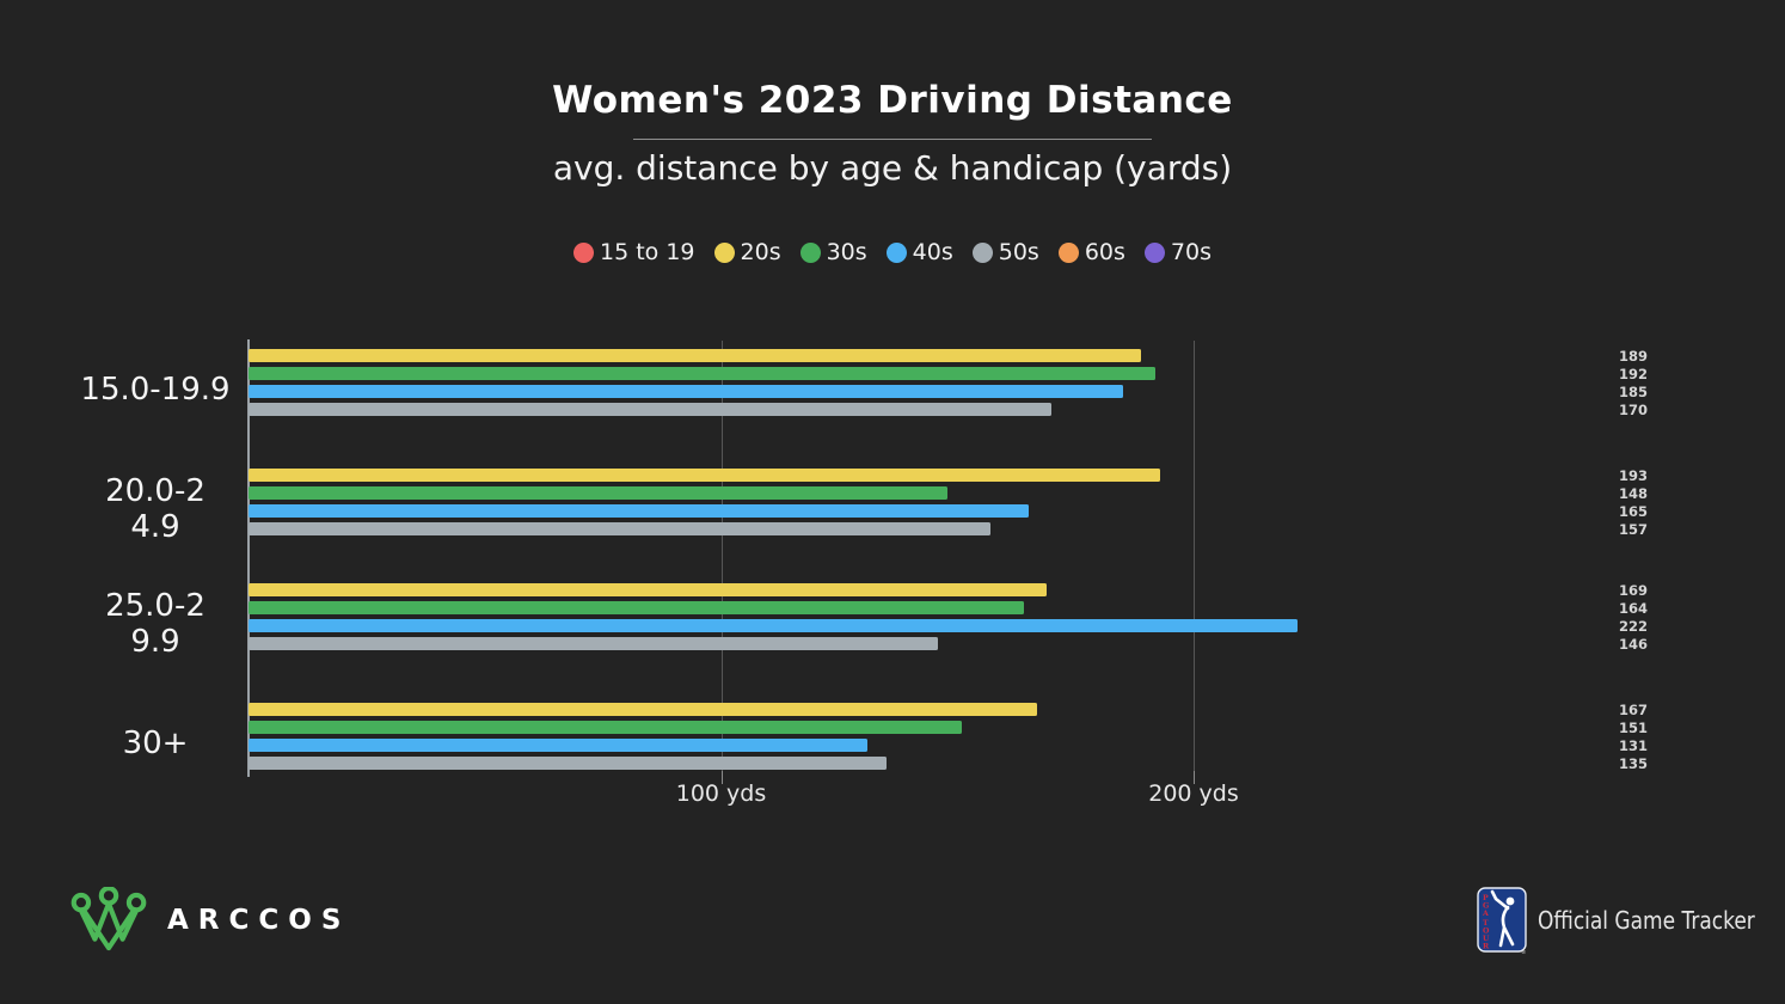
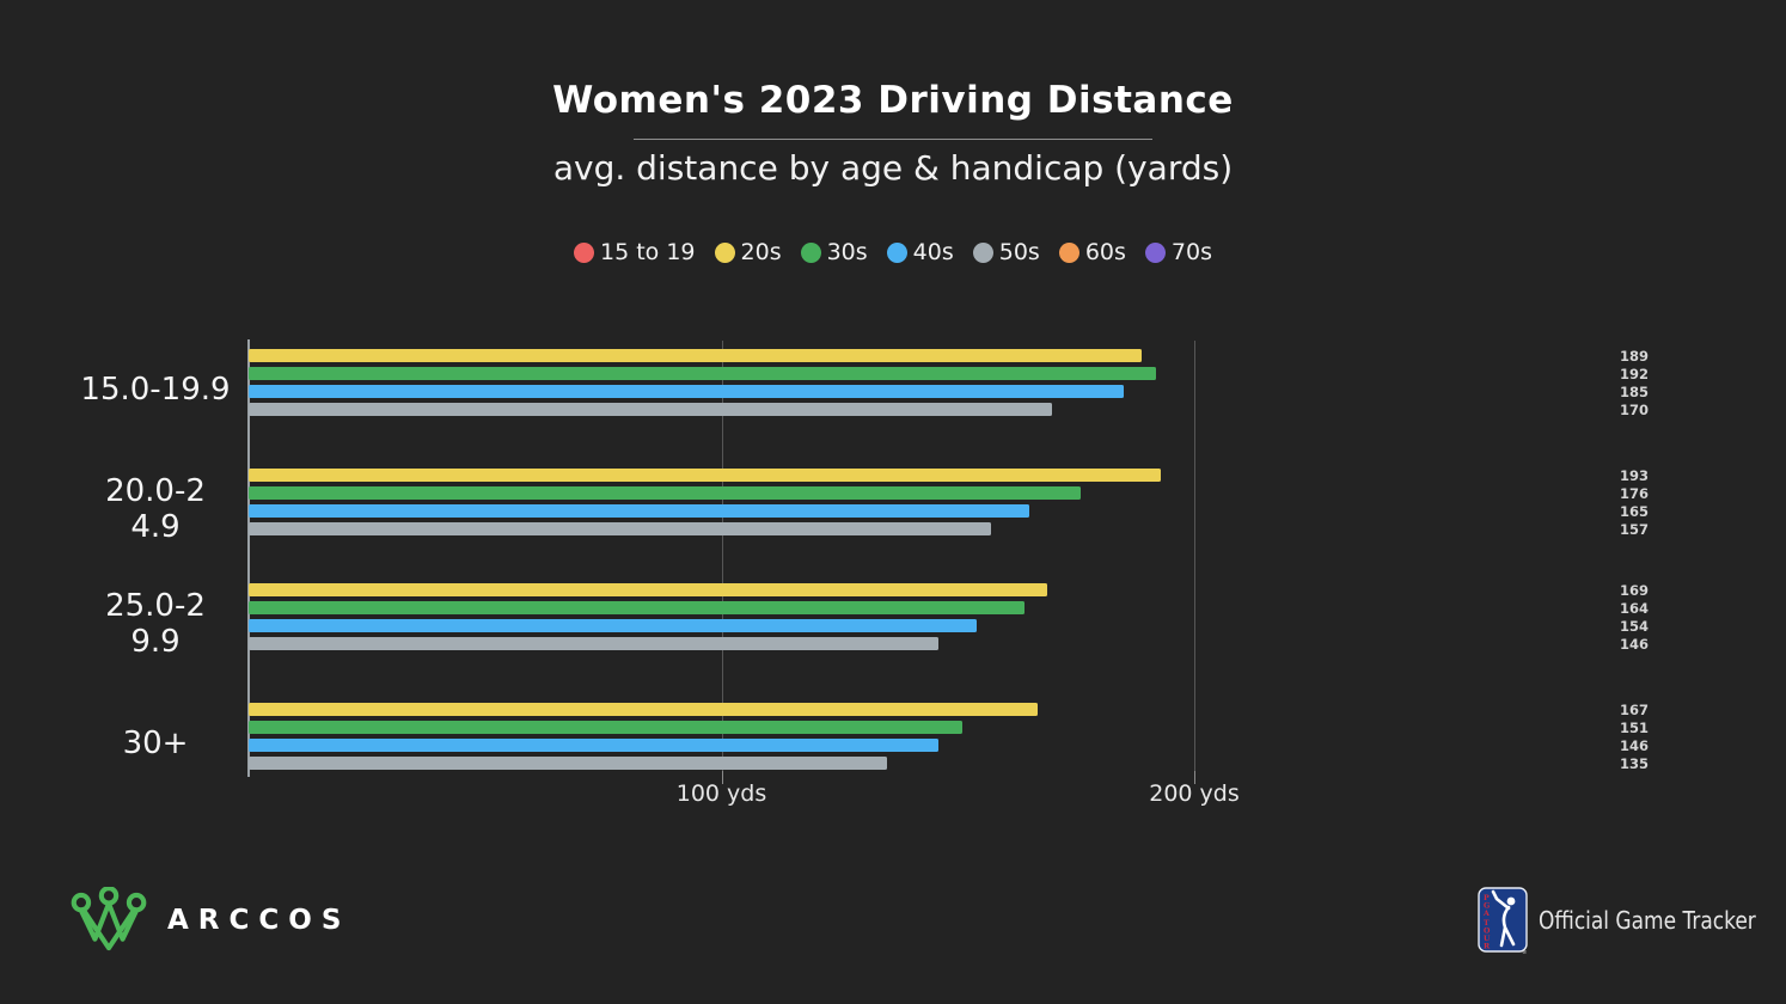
30s/20.0-24.9: 148 -> 176
40s/25.0-29.9: 222 -> 154
40s/30+: 131 -> 146
